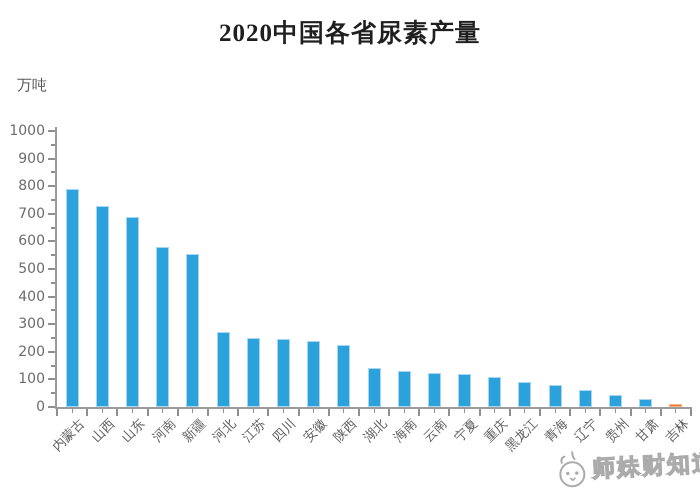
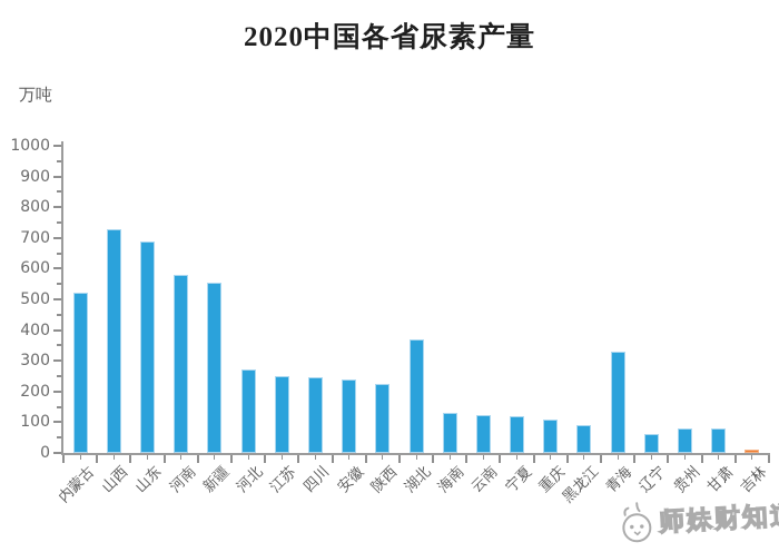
内蒙古: 790 -> 520
湖北: 140 -> 370
青海: 80 -> 330
贵州: 40 -> 80
甘肃: 30 -> 80
